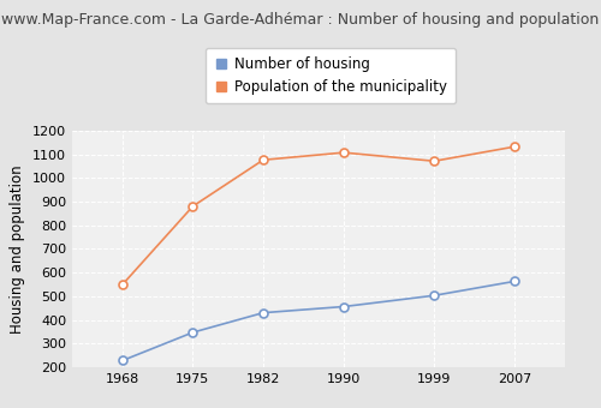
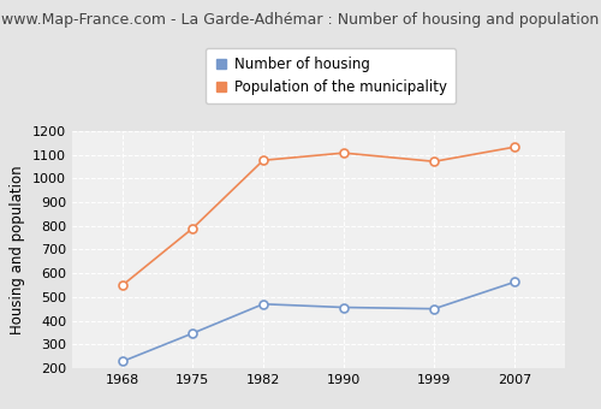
Population of the municipality/1975: 880 -> 790
Number of housing/1982: 430 -> 470
Number of housing/1999: 500 -> 450
